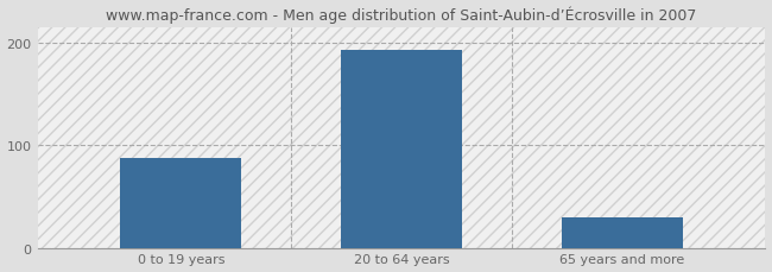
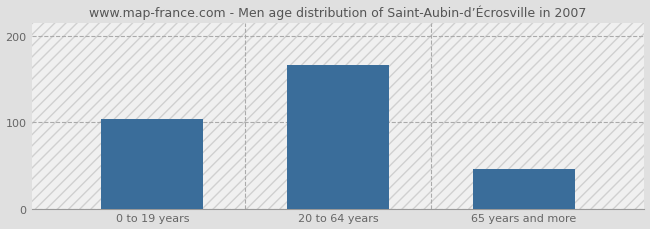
0 to 19 years: 88 -> 104
20 to 64 years: 193 -> 166
65 years and more: 30 -> 46
